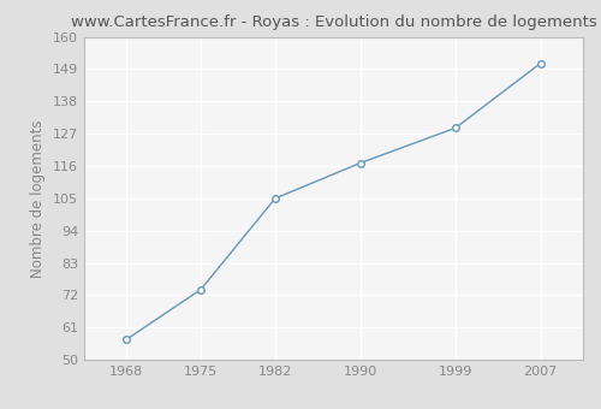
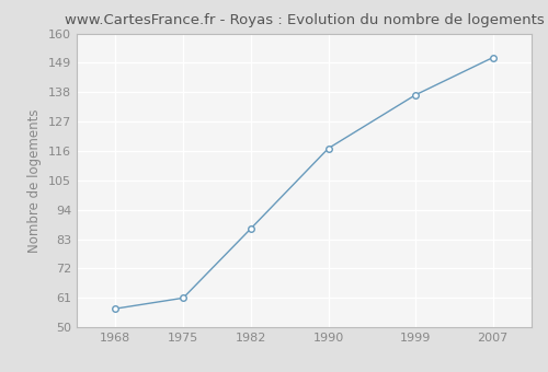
1975: 74 -> 61
1982: 105 -> 87
1999: 129 -> 137
